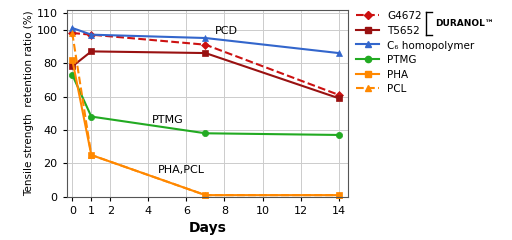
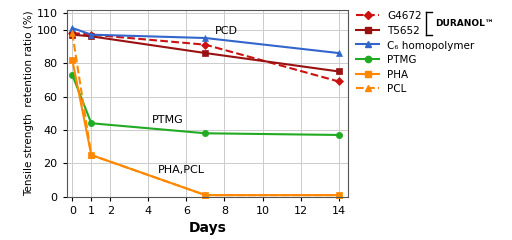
T5652/0: 78 -> 97
T5652/1: 87 -> 96
PTMG/1: 48 -> 44
G4672/14: 61 -> 69
T5652/14: 59 -> 75
